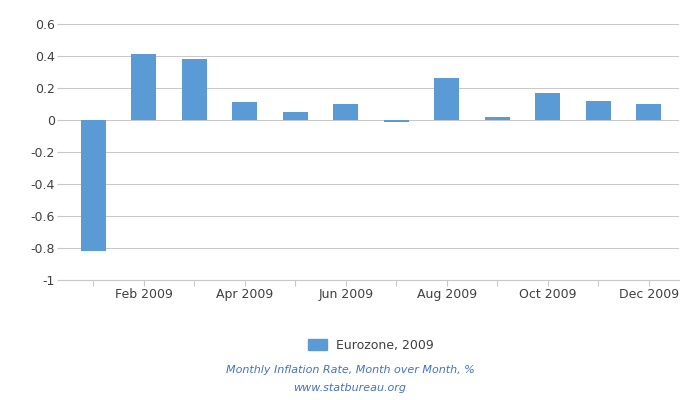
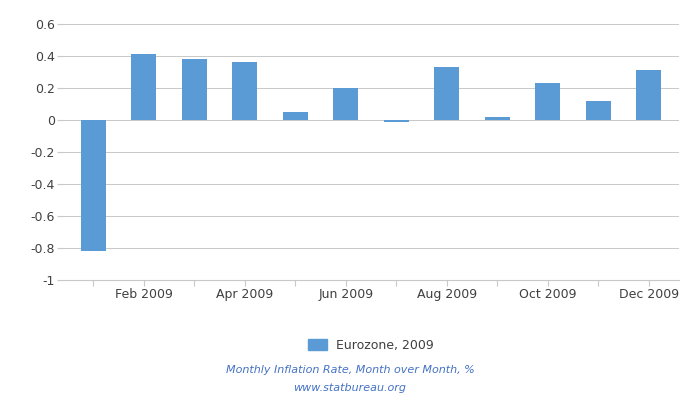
Apr 2009: 0.11 -> 0.36
Jun 2009: 0.10 -> 0.20
Aug 2009: 0.26 -> 0.33
Oct 2009: 0.17 -> 0.23
Dec 2009: 0.10 -> 0.31
